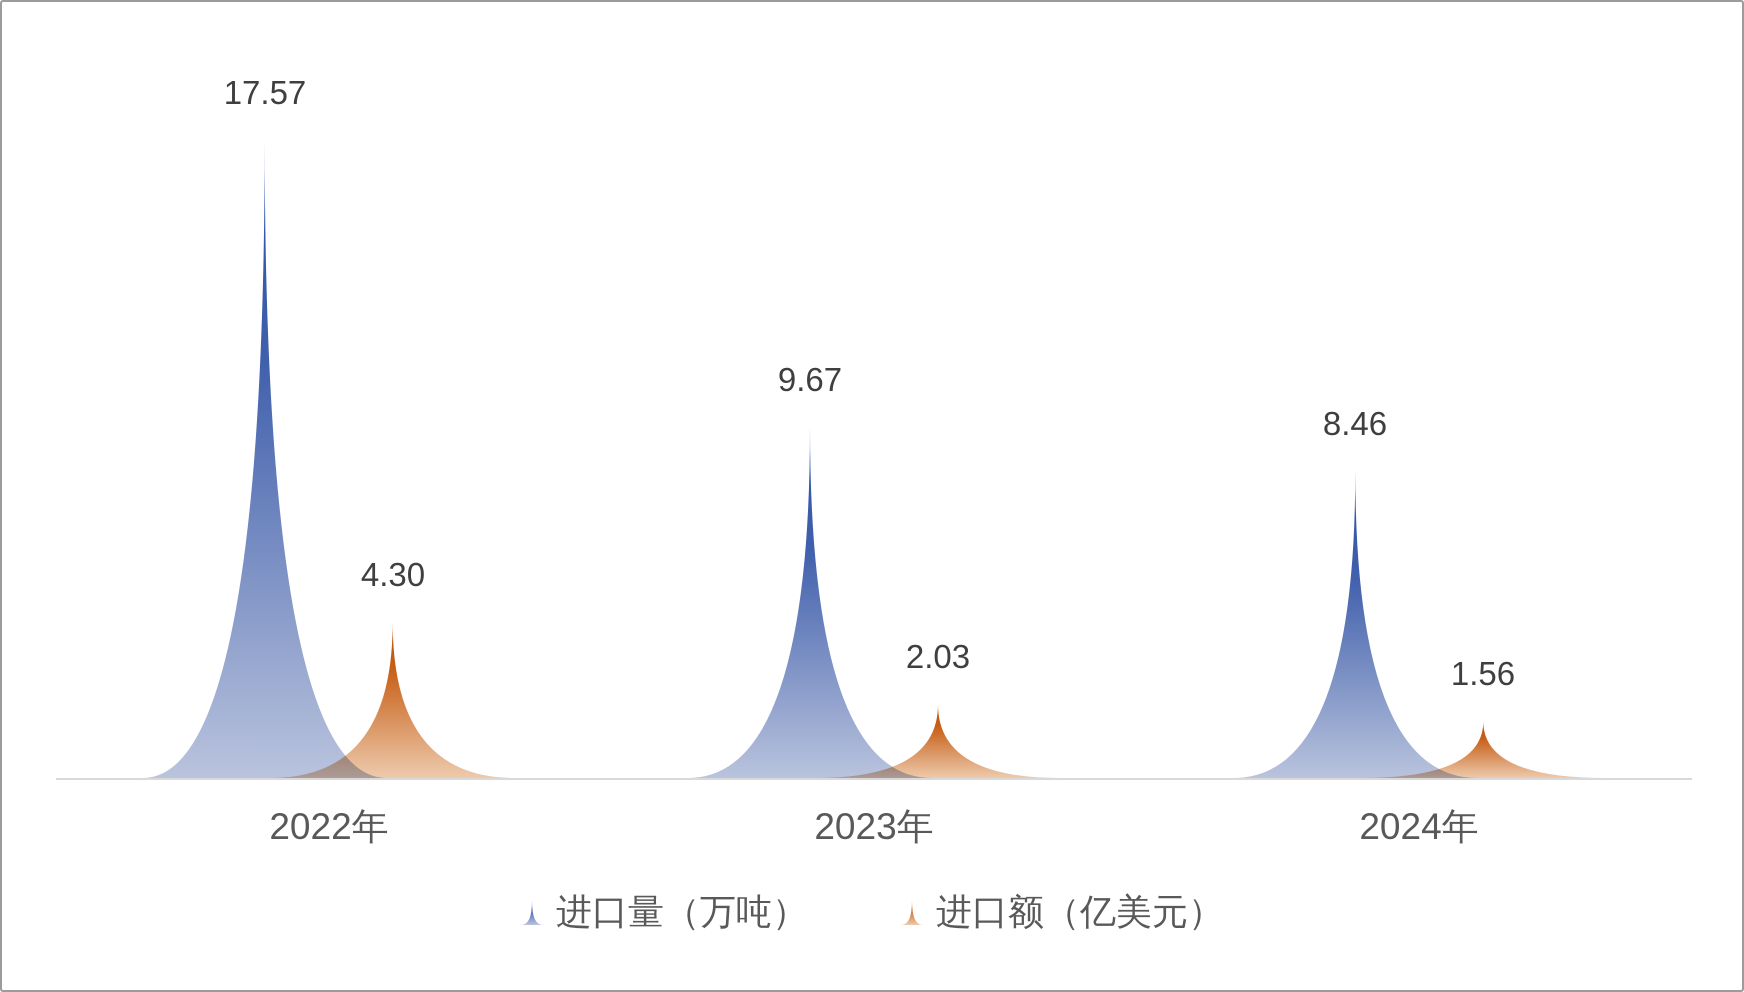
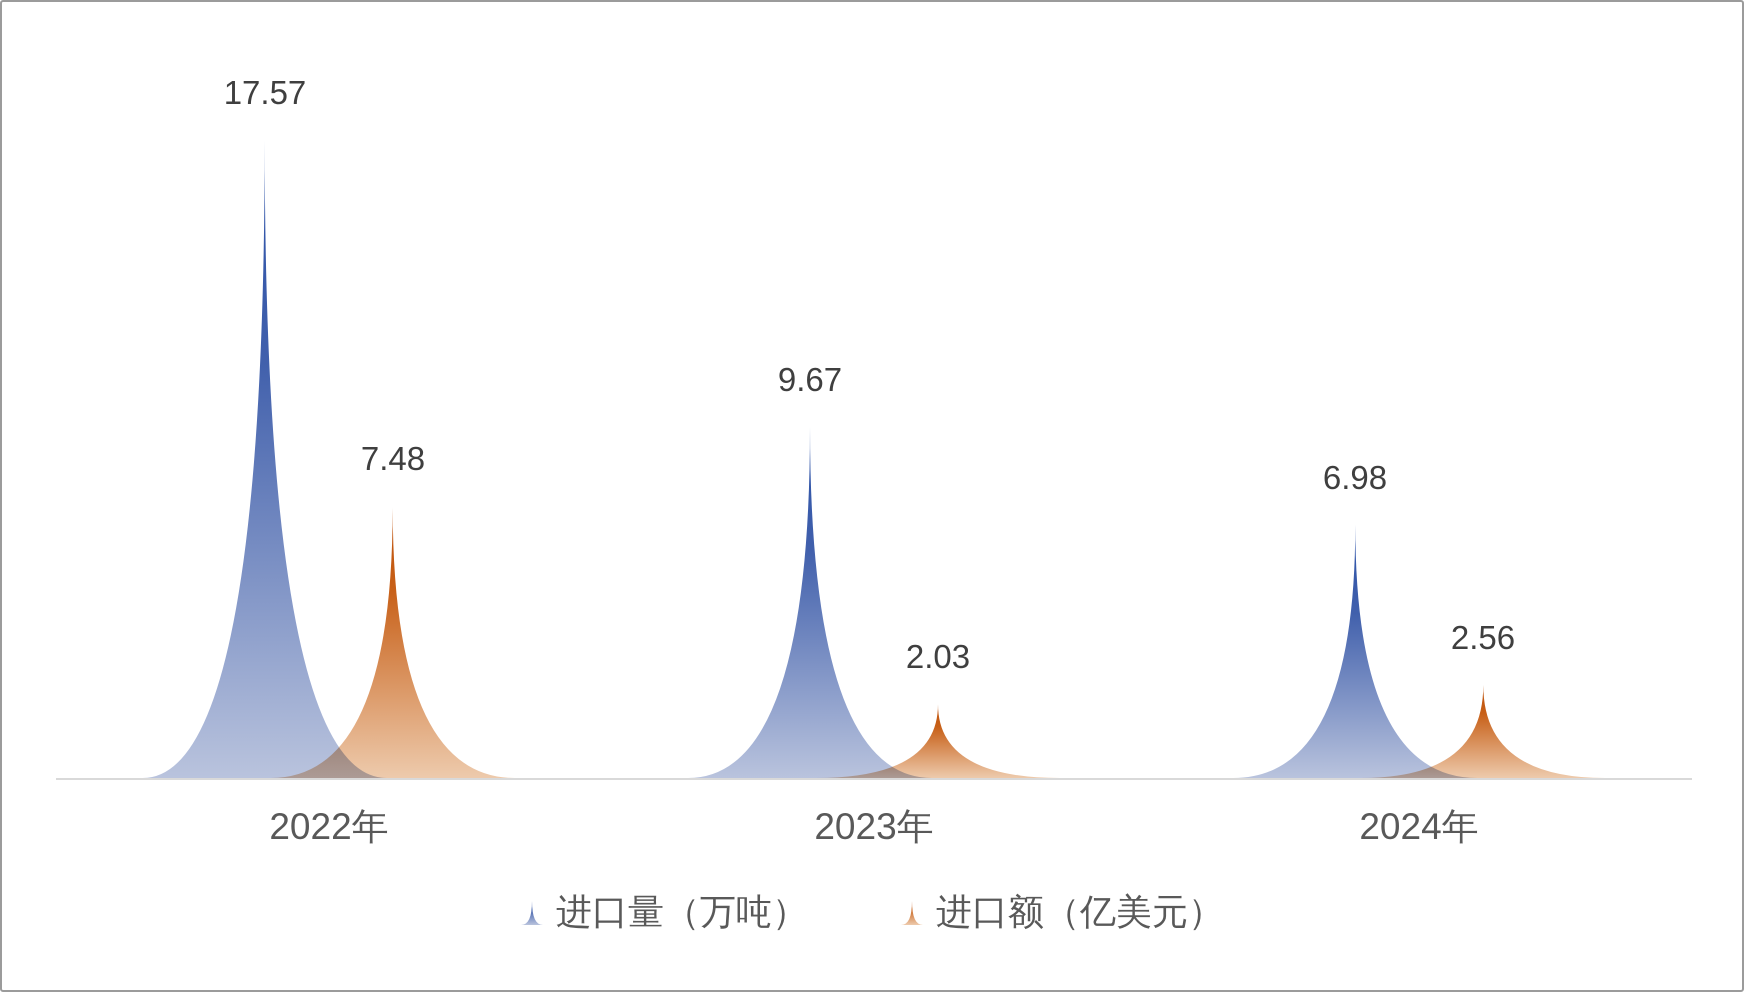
进口额（亿美元）/2022年: 4.30 -> 7.48
进口量（万吨）/2024年: 8.46 -> 6.98
进口额（亿美元）/2024年: 1.56 -> 2.56
